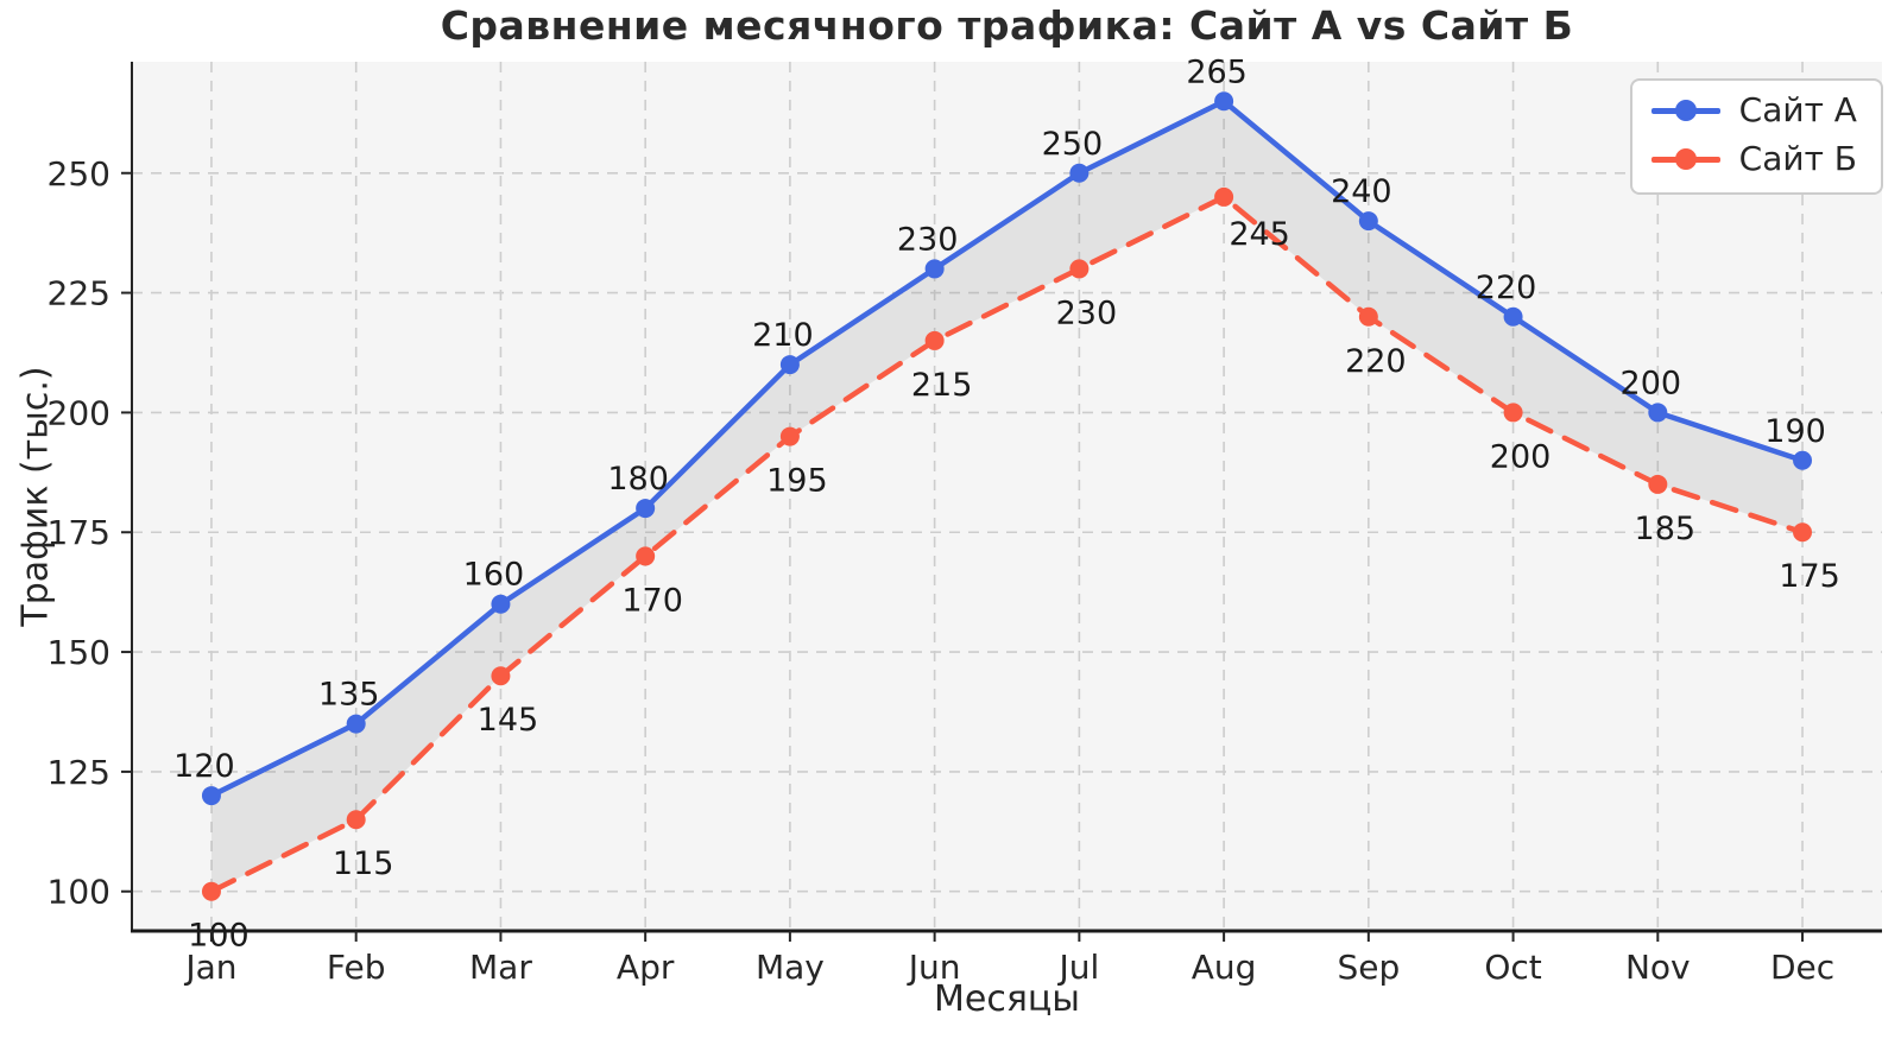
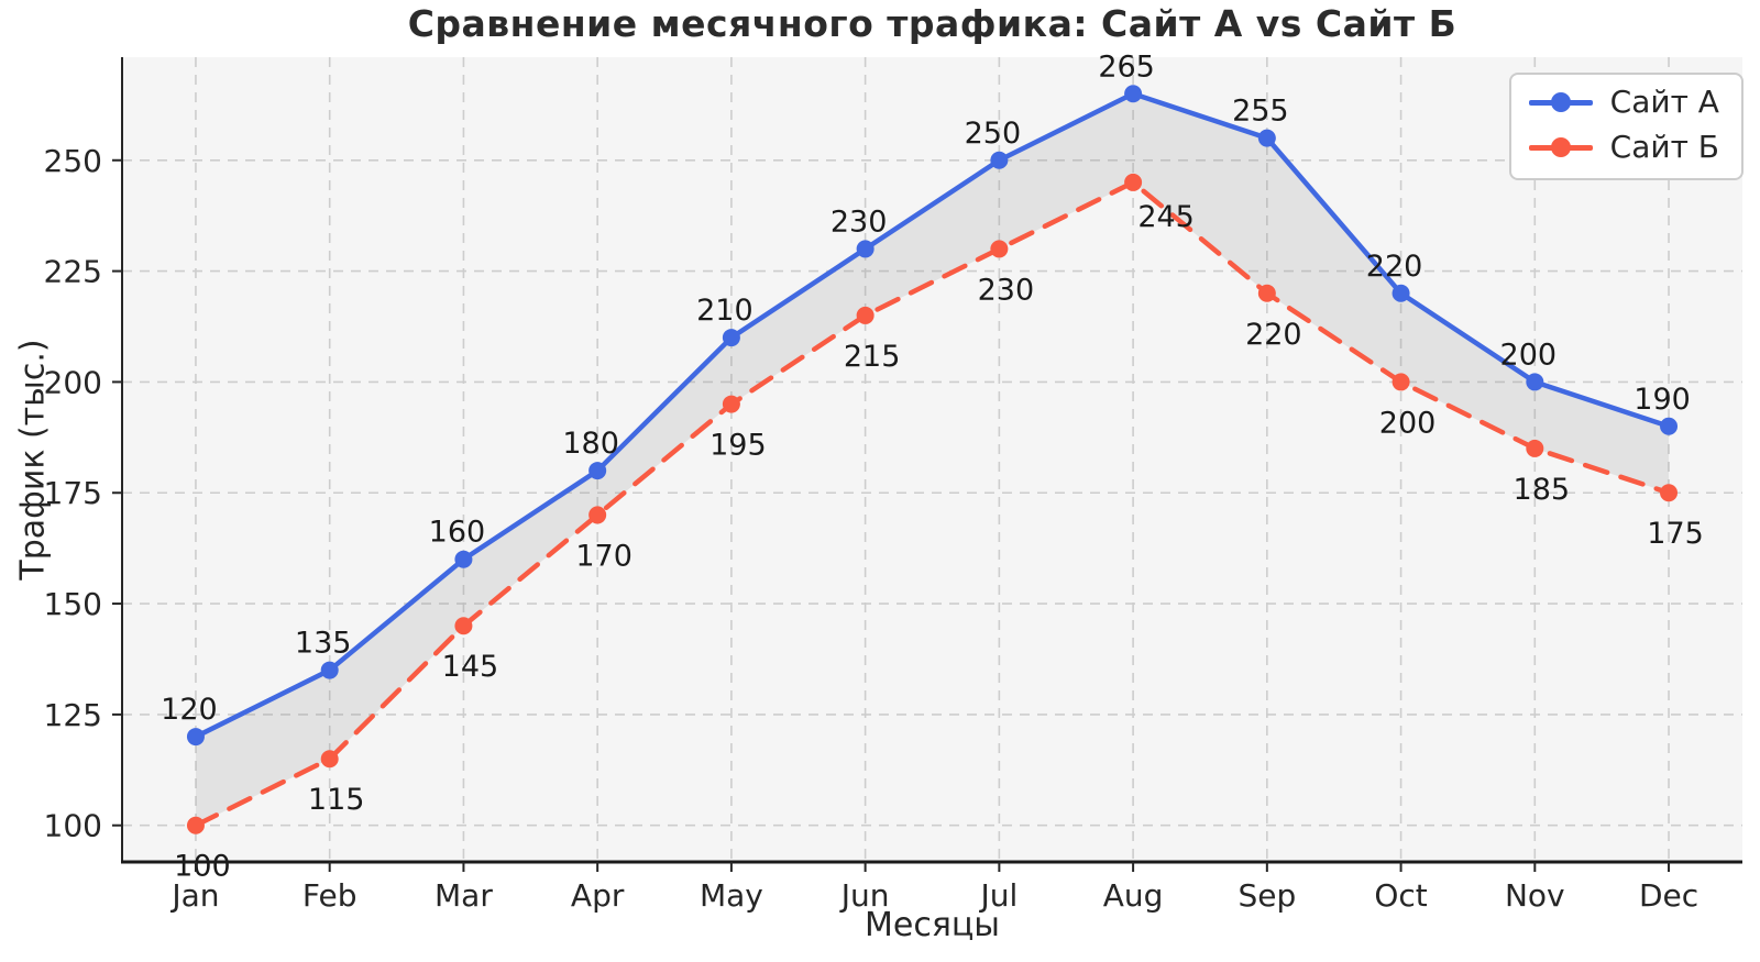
Сайт А/Sep: 240 -> 255
